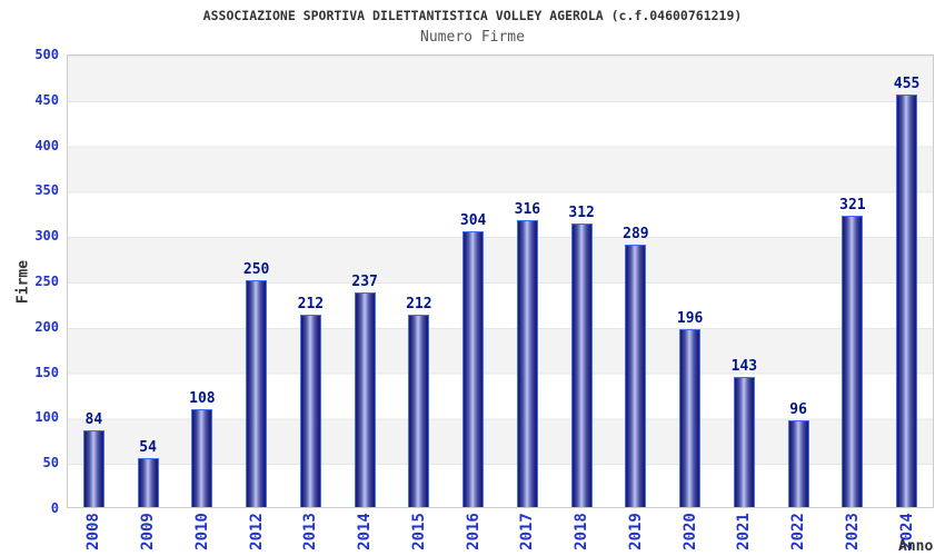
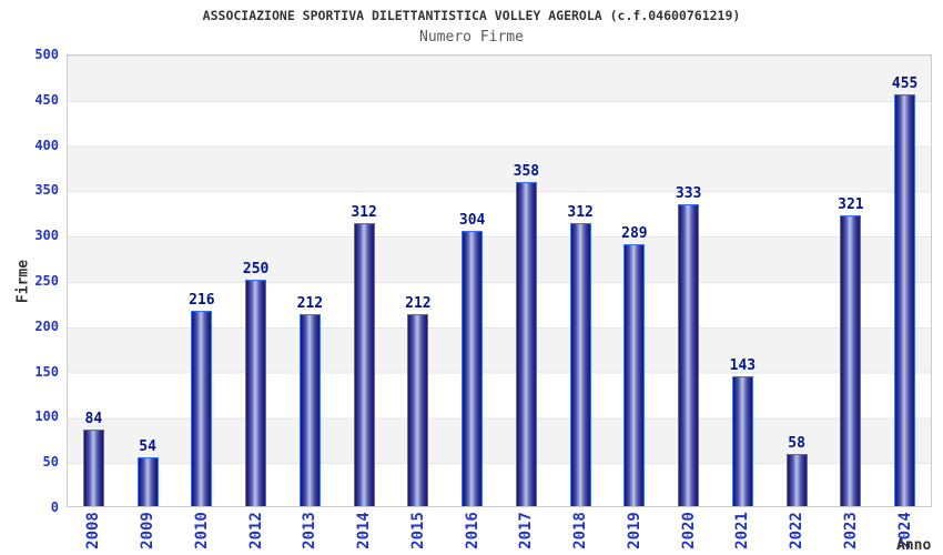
2010: 108 -> 216
2014: 237 -> 312
2017: 316 -> 358
2020: 196 -> 333
2022: 96 -> 58
